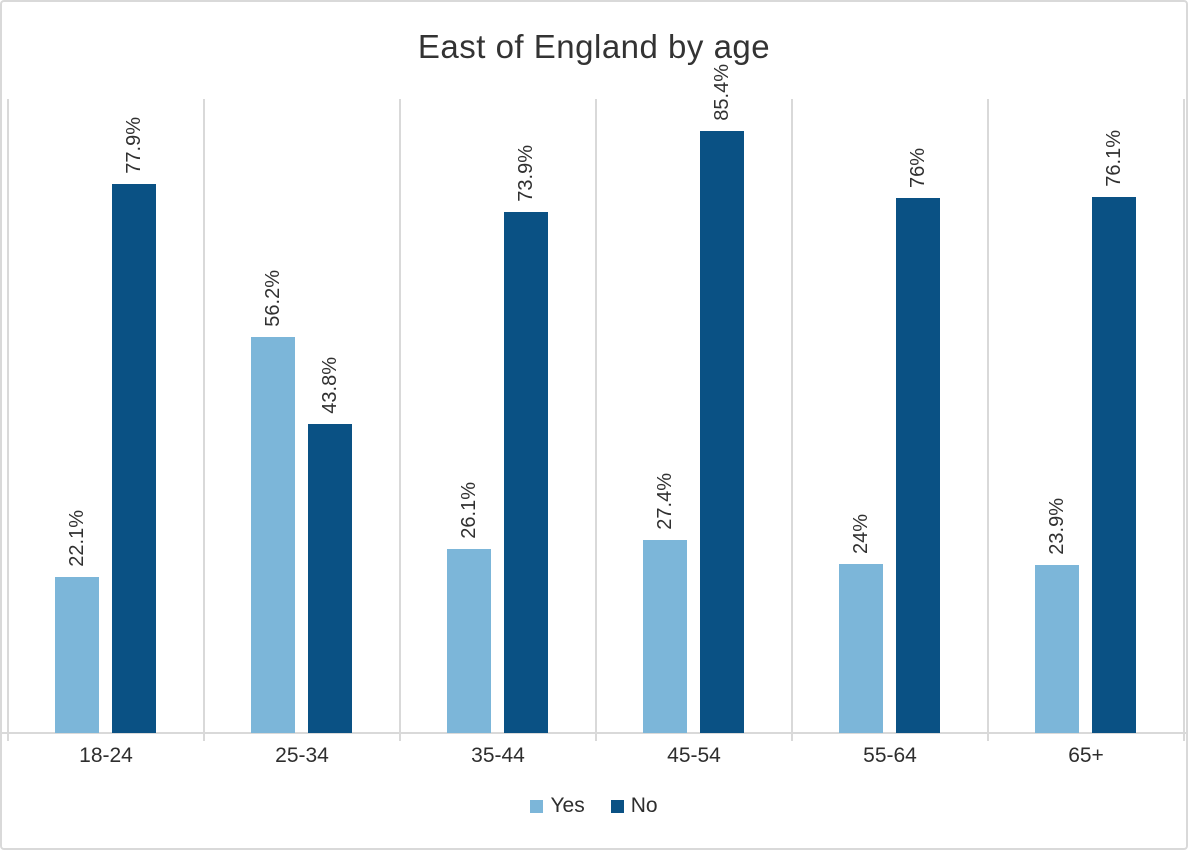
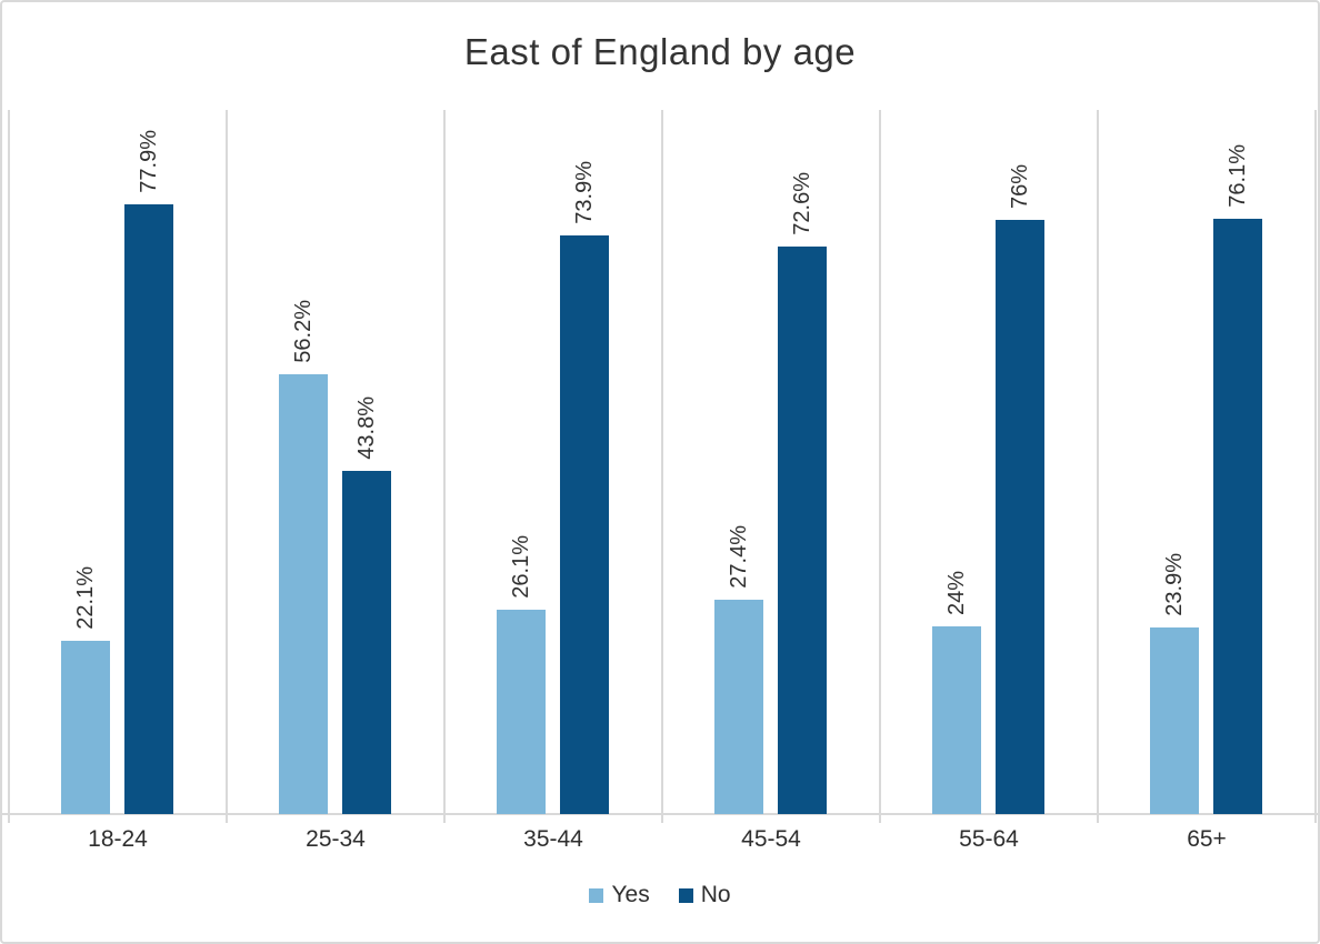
No/45-54: 85.4% -> 72.6%
